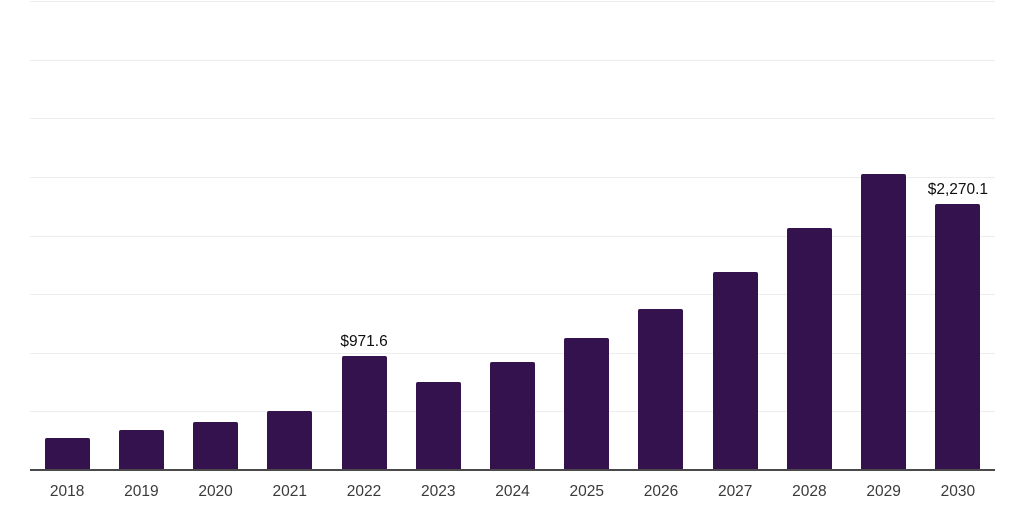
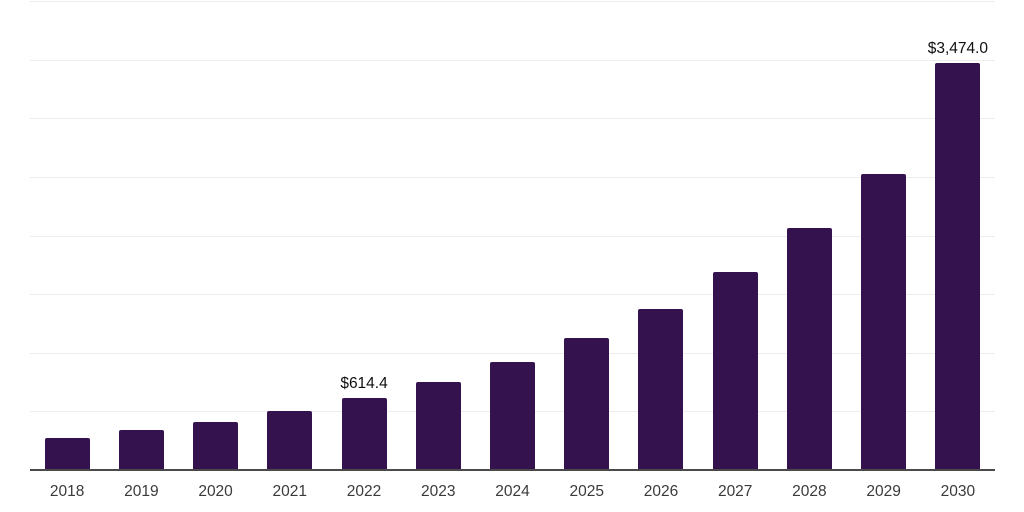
2022: $971.6 -> $614.4
2030: $2,270.1 -> $3,474.0
